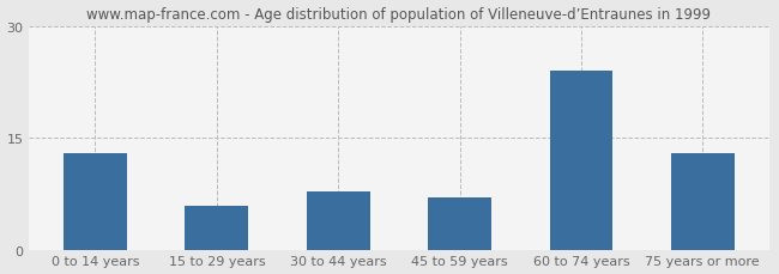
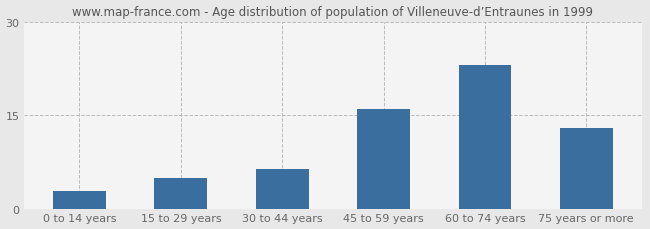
0 to 14 years: 13.0 -> 3.0
15 to 29 years: 6.0 -> 5.0
30 to 44 years: 7.8 -> 6.5
45 to 59 years: 7.0 -> 16.0
60 to 74 years: 24.0 -> 23.0
